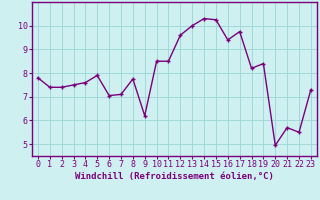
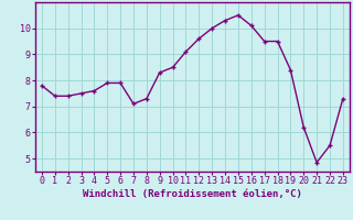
6: 7.05 -> 7.90
8: 7.75 -> 7.30
9: 6.20 -> 8.30
11: 8.50 -> 9.10
15: 10.25 -> 10.50
16: 9.40 -> 10.10
17: 9.75 -> 9.50
18: 8.20 -> 9.50
20: 4.95 -> 6.20
21: 5.70 -> 4.85
